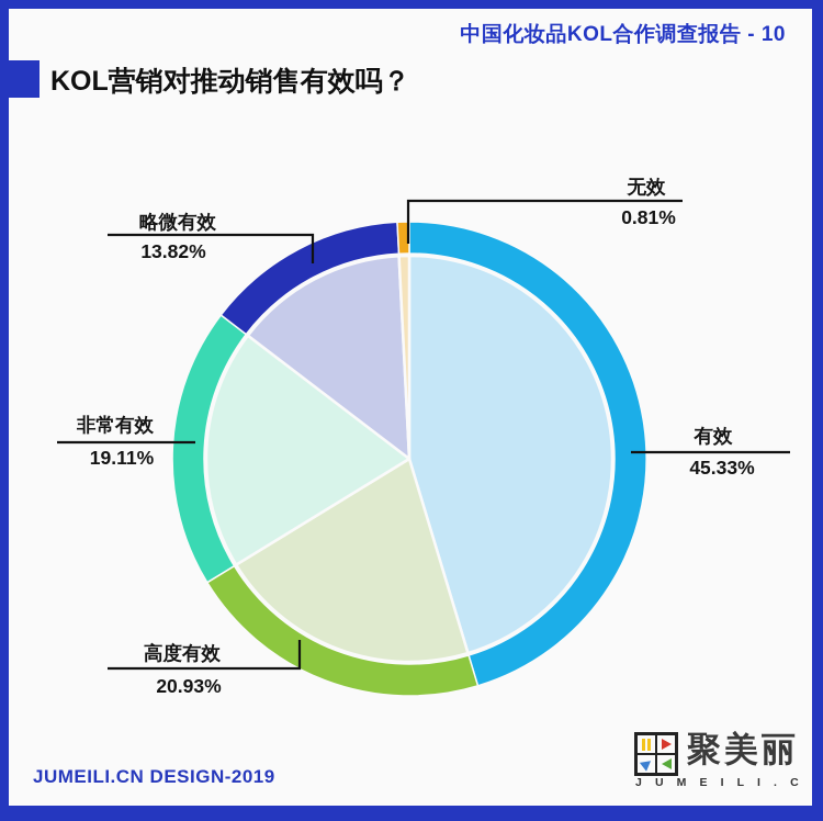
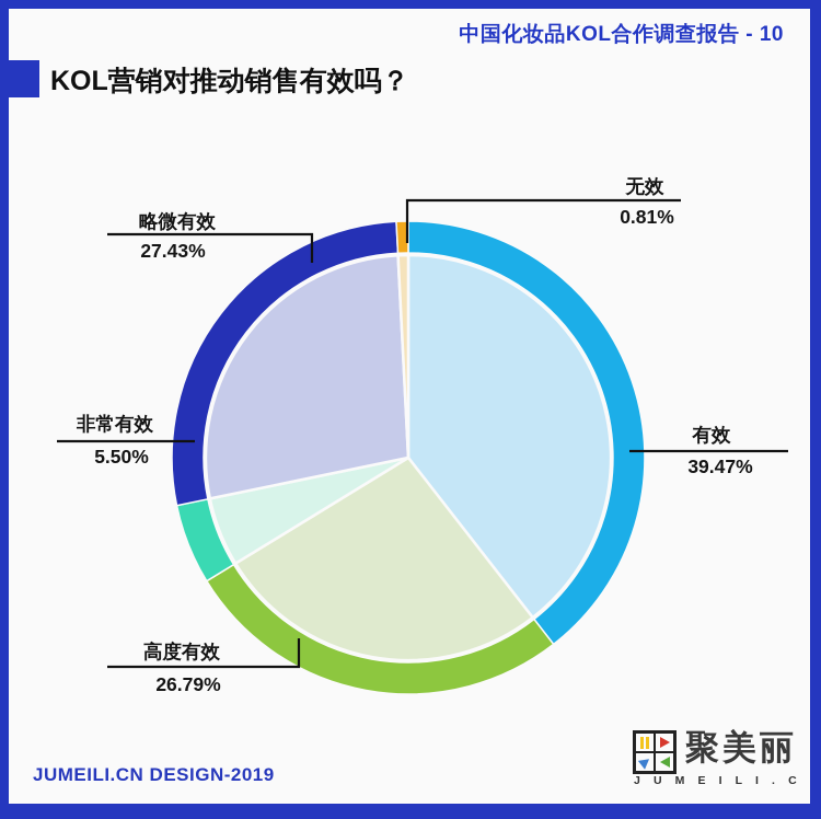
有效: 45.33% -> 39.47%
高度有效: 20.93% -> 26.79%
非常有效: 19.11% -> 5.50%
略微有效: 13.82% -> 27.43%
